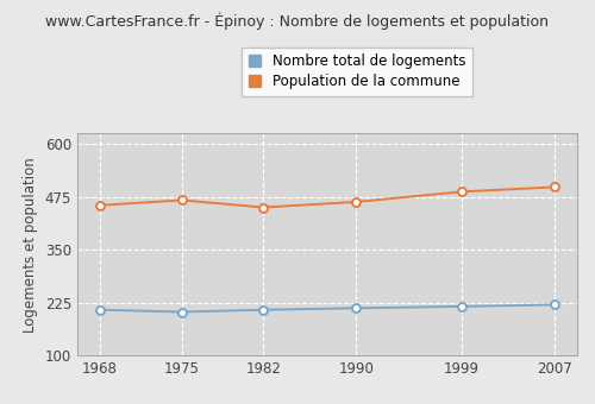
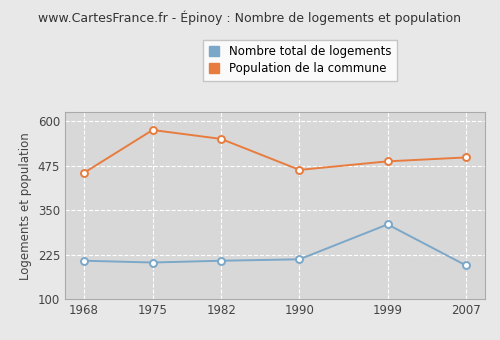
Population de la commune/1975: 467 -> 575
Population de la commune/1982: 450 -> 550
Nombre total de logements/1999: 216 -> 310
Nombre total de logements/2007: 220 -> 195
